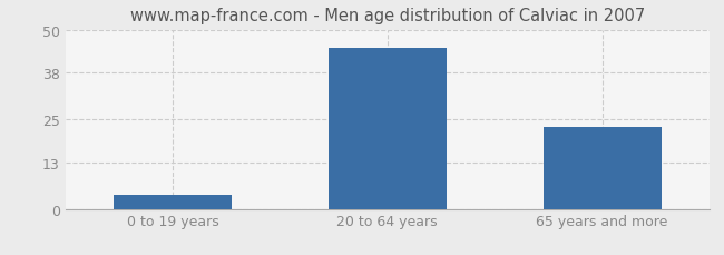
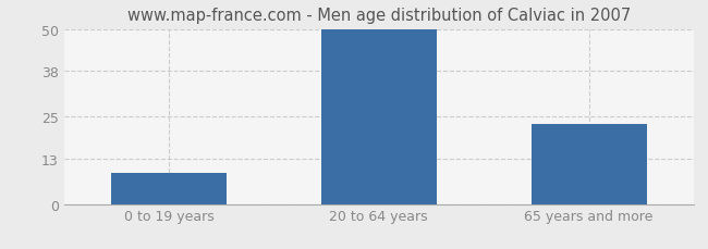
0 to 19 years: 4 -> 9
20 to 64 years: 45 -> 50
